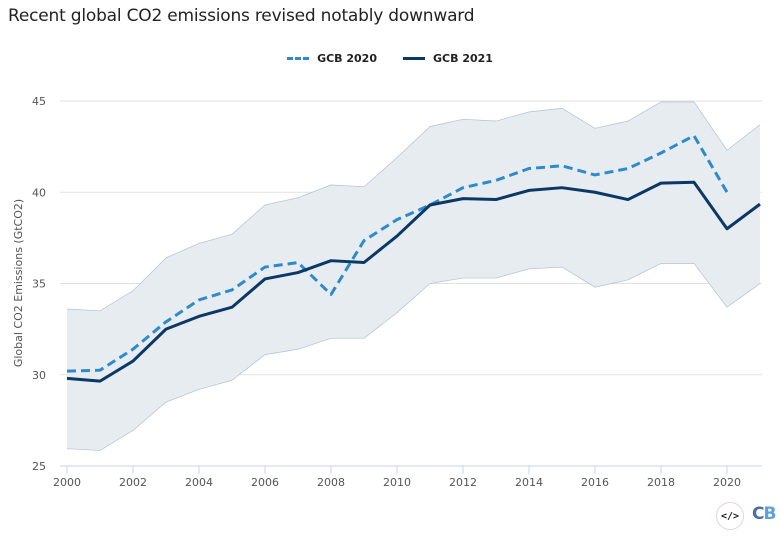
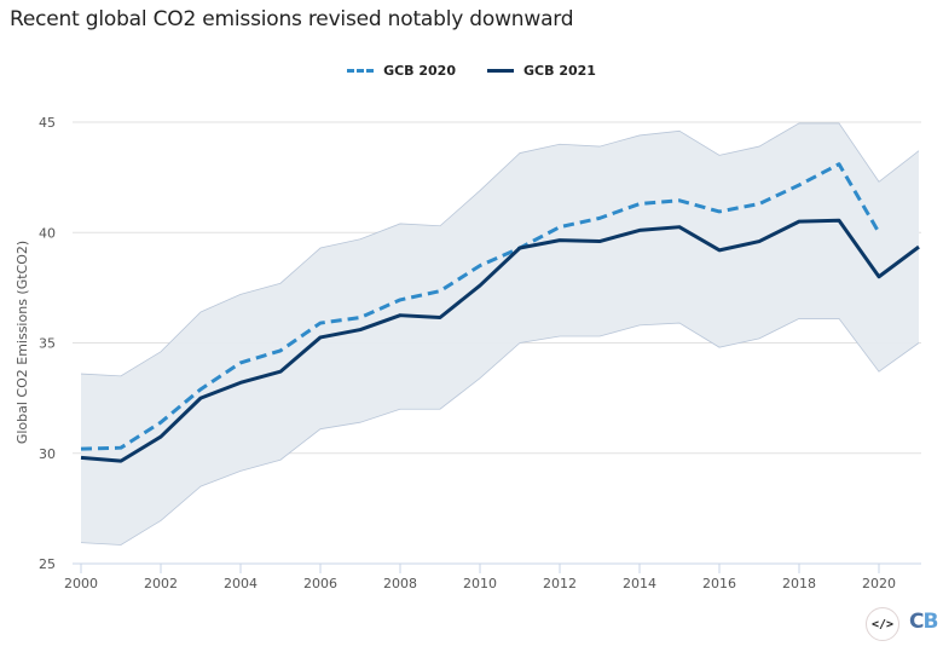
GCB 2020/2008: 34.4 -> 37.0
GCB 2021/2016: 40.0 -> 39.2
